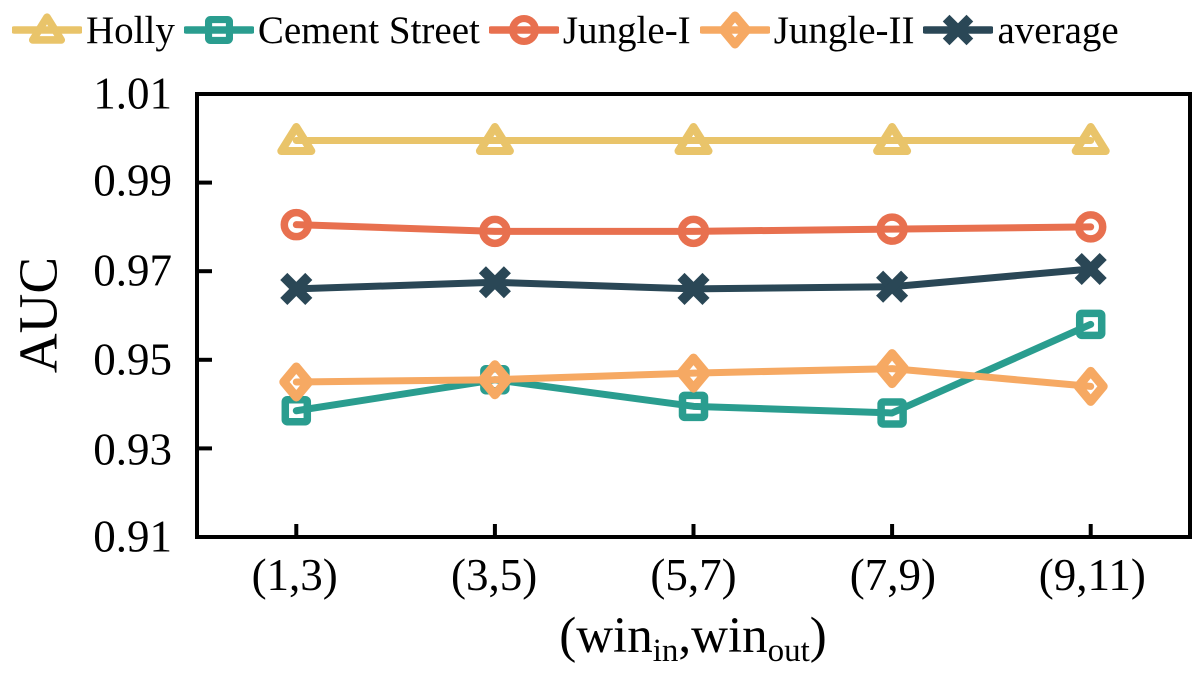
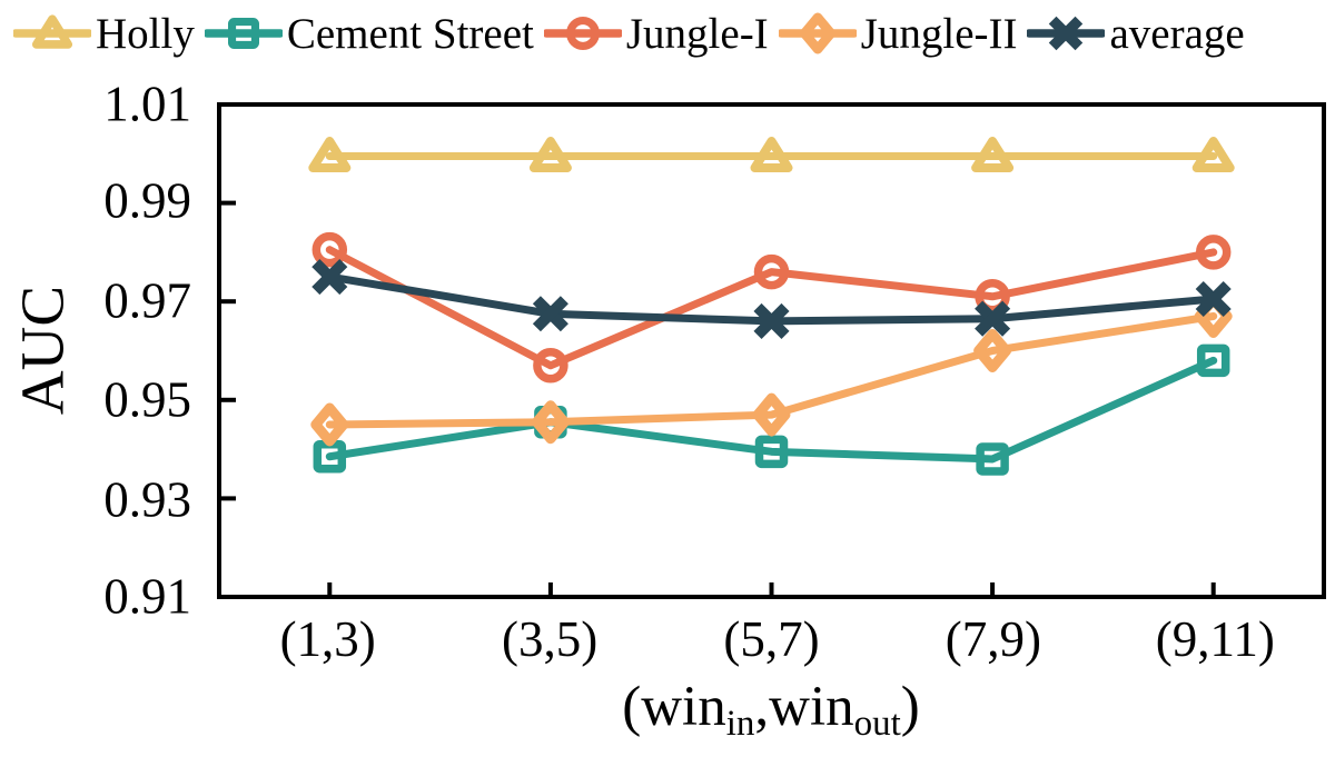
average/(1,3): 0.966 -> 0.975
Jungle-I/(3,5): 0.979 -> 0.957
Jungle-I/(5,7): 0.979 -> 0.976
Jungle-I/(7,9): 0.980 -> 0.971
Jungle-II/(7,9): 0.948 -> 0.960
Jungle-II/(9,11): 0.944 -> 0.967
